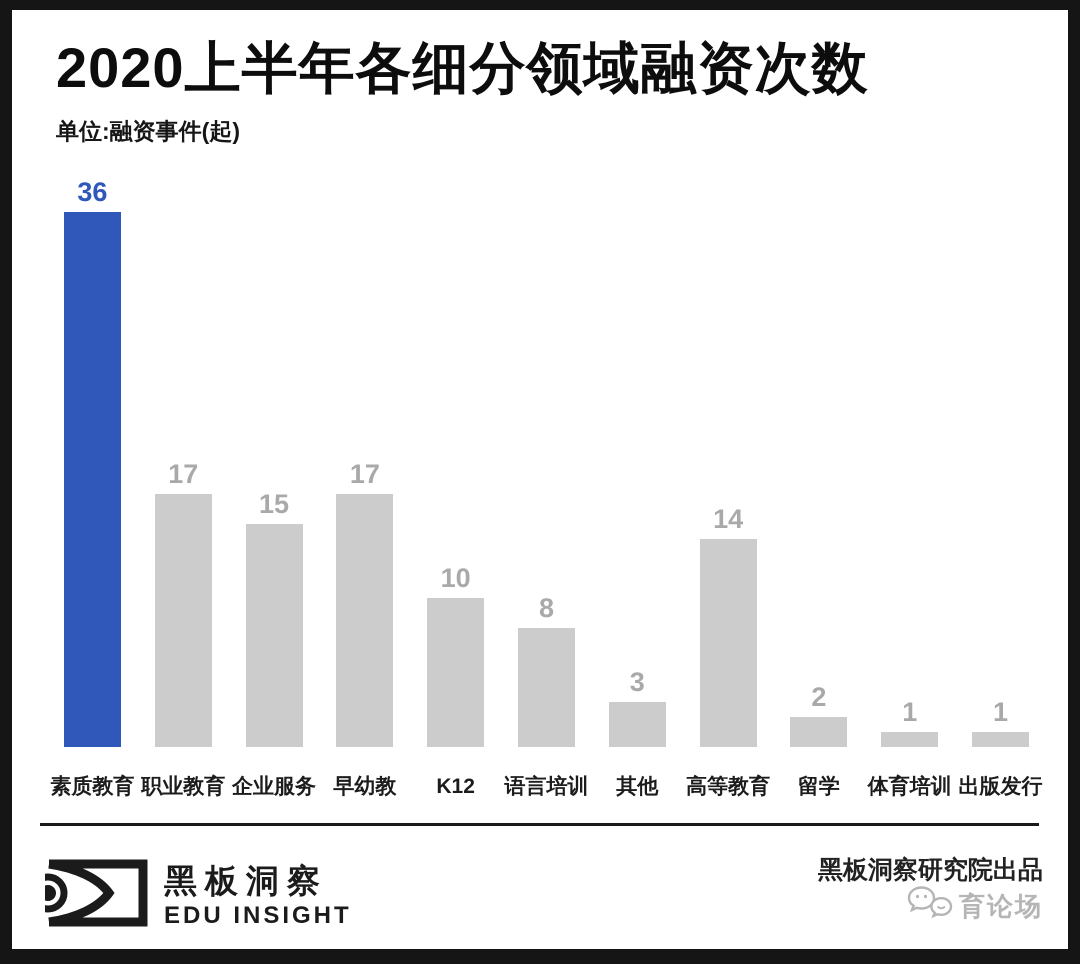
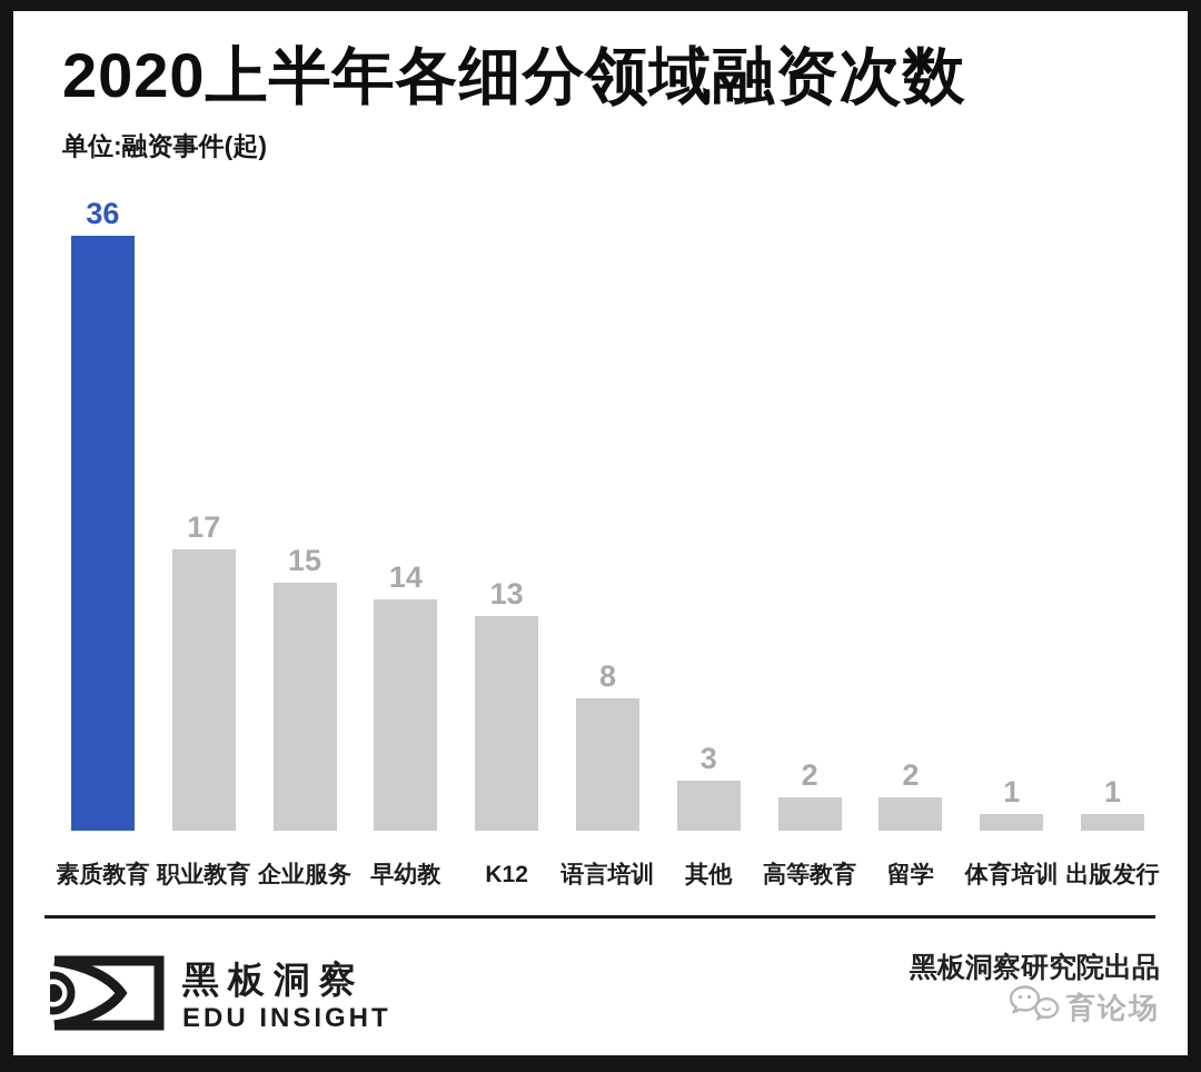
早幼教: 17 -> 14
K12: 10 -> 13
高等教育: 14 -> 2
